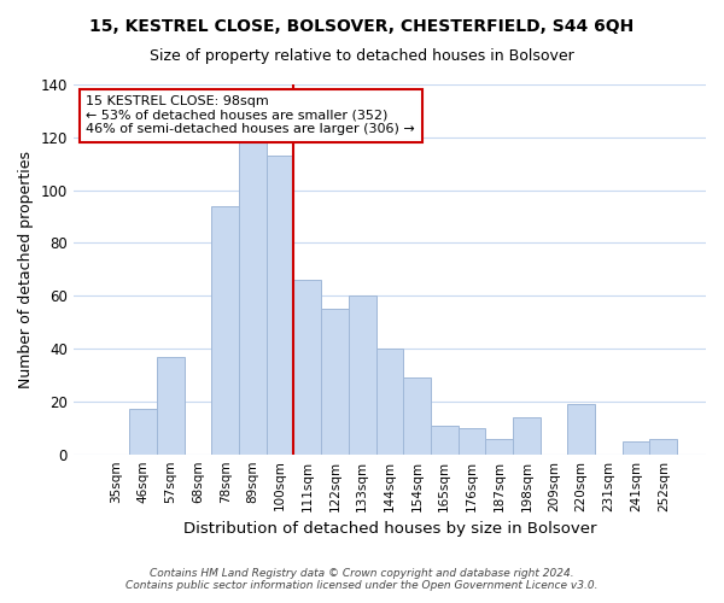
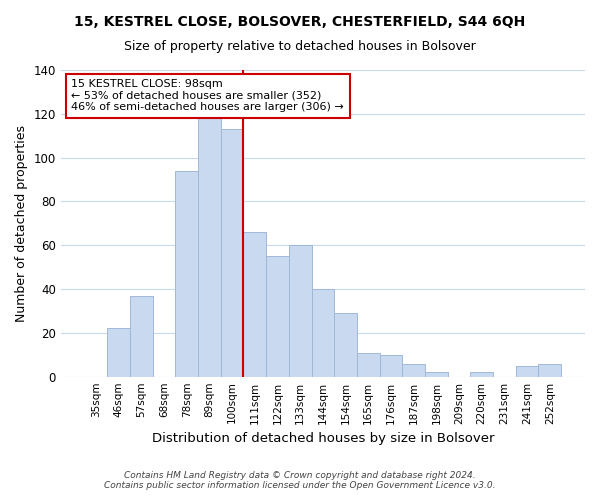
46sqm: 17 -> 22
198sqm: 14 -> 2
220sqm: 19 -> 2
